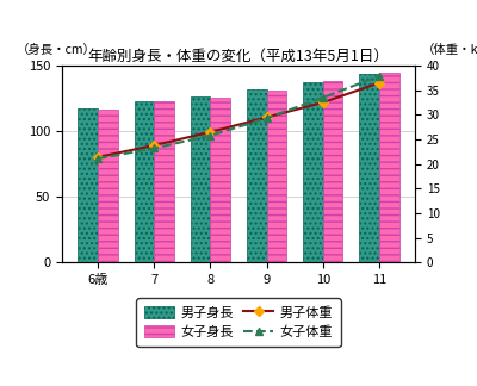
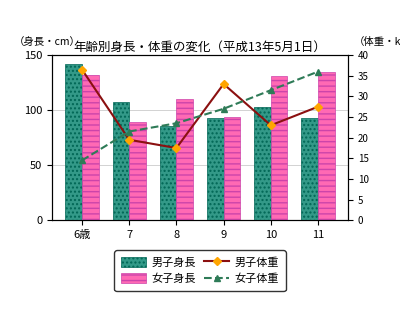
男子身長/6歳: 118 -> 142
男子体重/6歳: 21.4 -> 36.5
女子体重/6歳: 21.1 -> 14.5
女子身長/6歳: 117 -> 132
男子身長/7: 123 -> 107
男子体重/7: 23.8 -> 19.5
女子体重/7: 23.2 -> 21.5
女子身長/7: 122 -> 89
男子身長/8: 127 -> 86
男子体重/8: 26.5 -> 17.5
女子体重/8: 25.8 -> 23.5
女子身長/8: 126 -> 110
男子身長/9: 132 -> 93
男子体重/9: 29.5 -> 33.0
女子体重/9: 29.3 -> 27.0
女子身長/9: 131 -> 94
男子身長/10: 137 -> 103
男子体重/10: 32.5 -> 23.0
女子体重/10: 33.5 -> 31.5
女子身長/10: 138 -> 131
男子身長/11: 144 -> 93
男子体重/11: 36.5 -> 27.5
女子体重/11: 37.9 -> 36.0
女子身長/11: 145 -> 135
